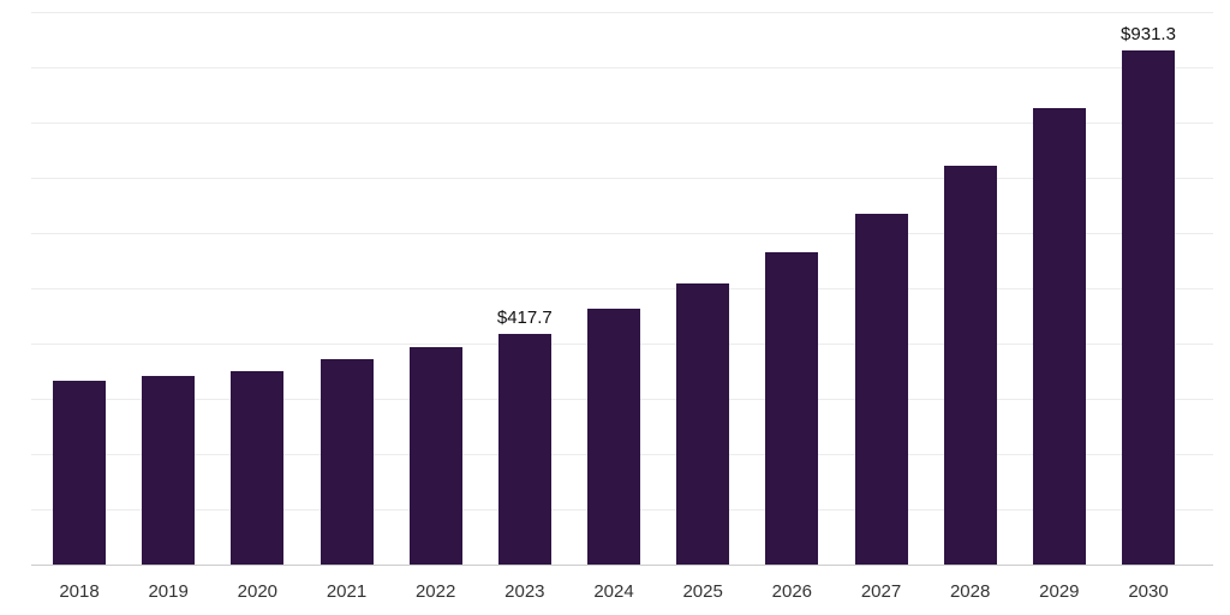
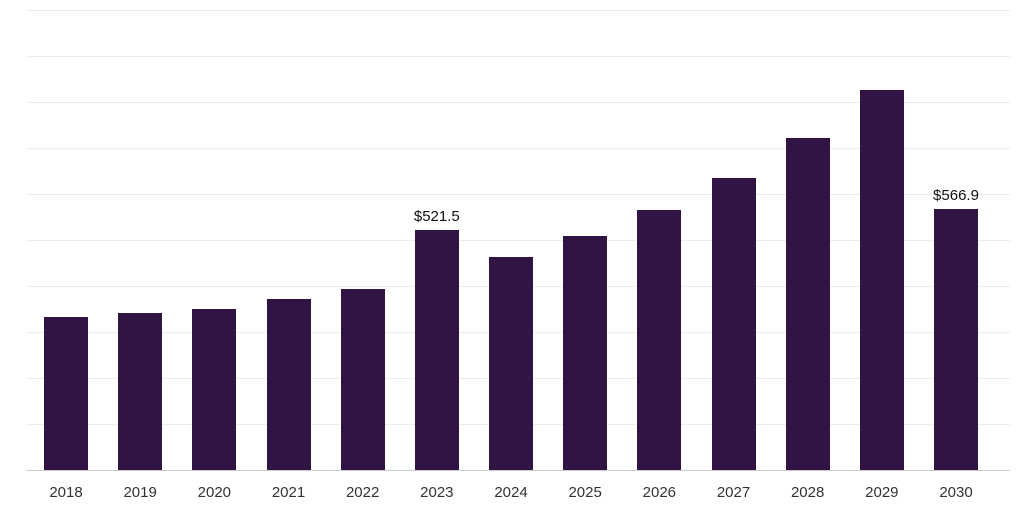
2023: $417.7 -> $521.5
2030: $931.3 -> $566.9
